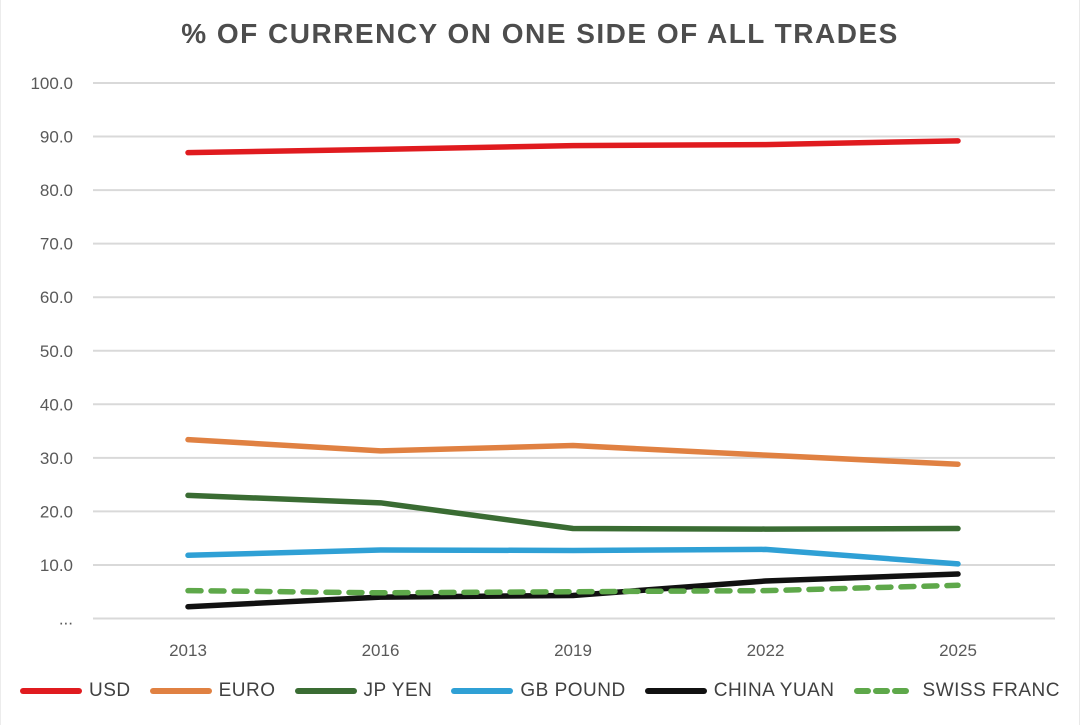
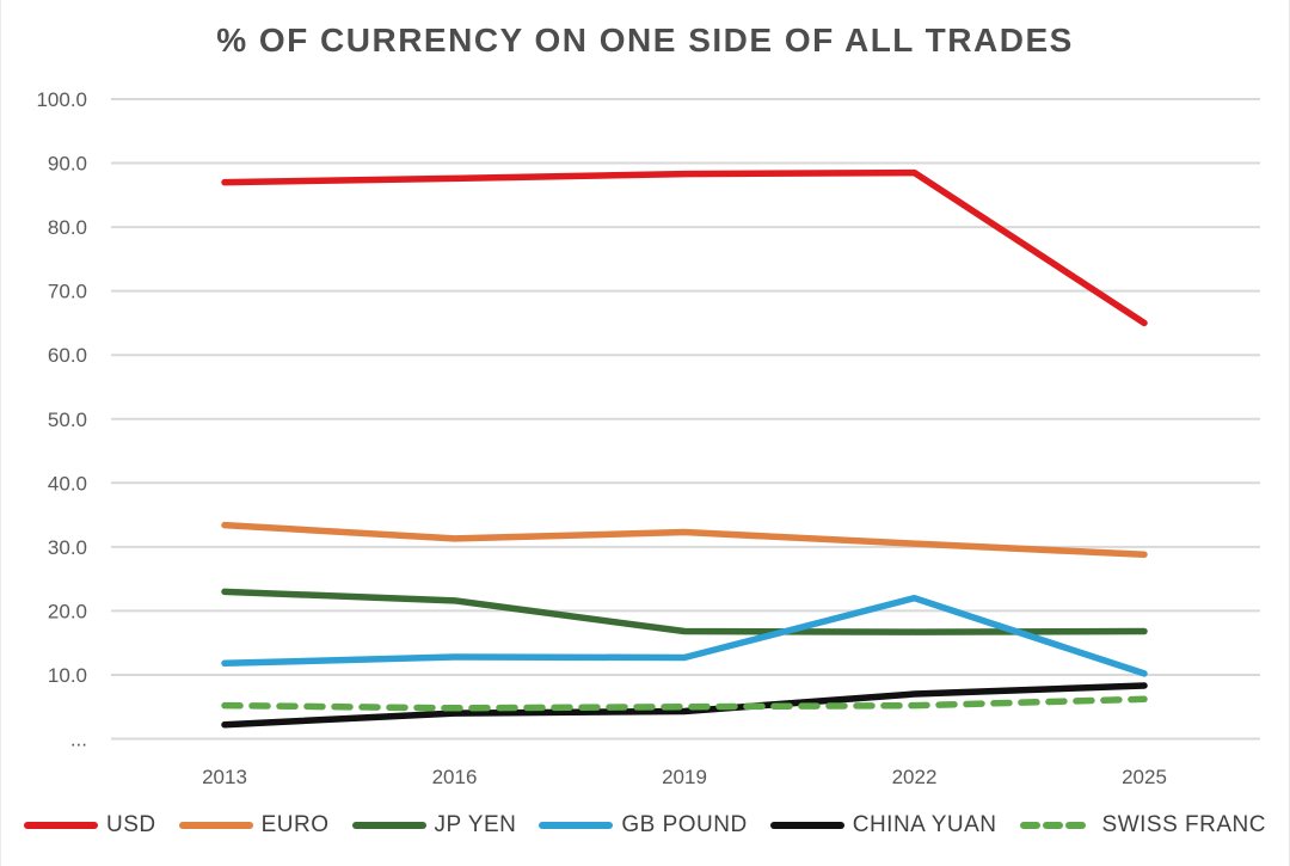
GB POUND/2022: 13 -> 22
USD/2025: 89 -> 65
